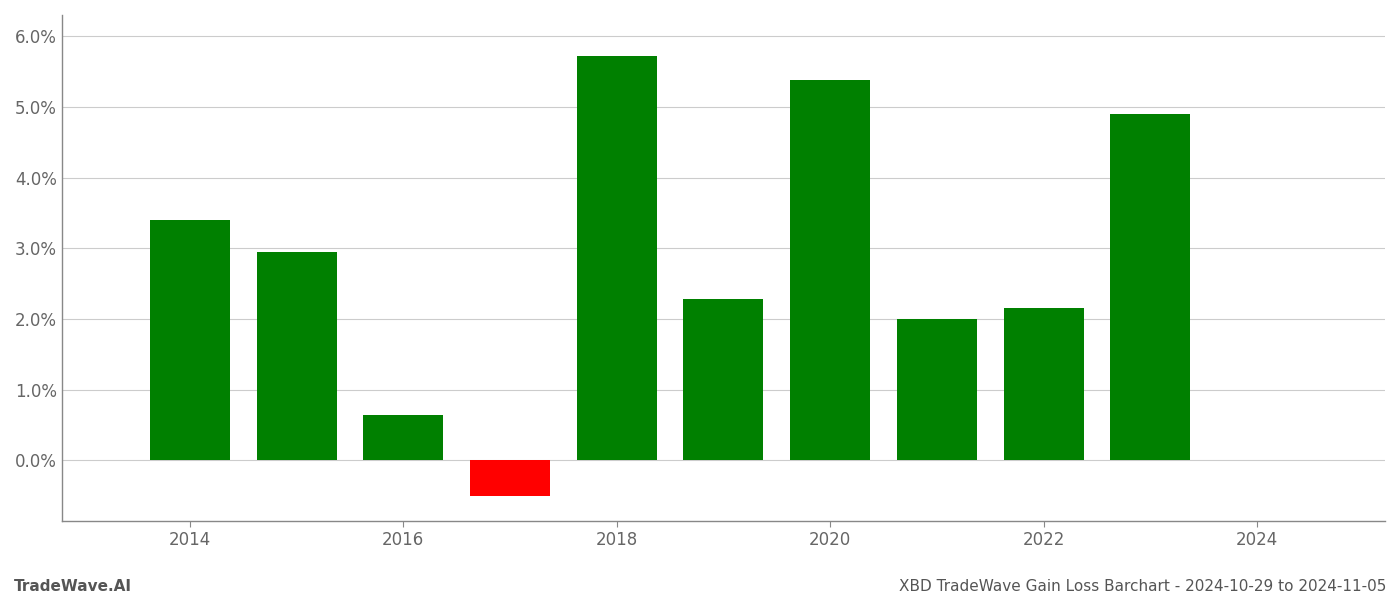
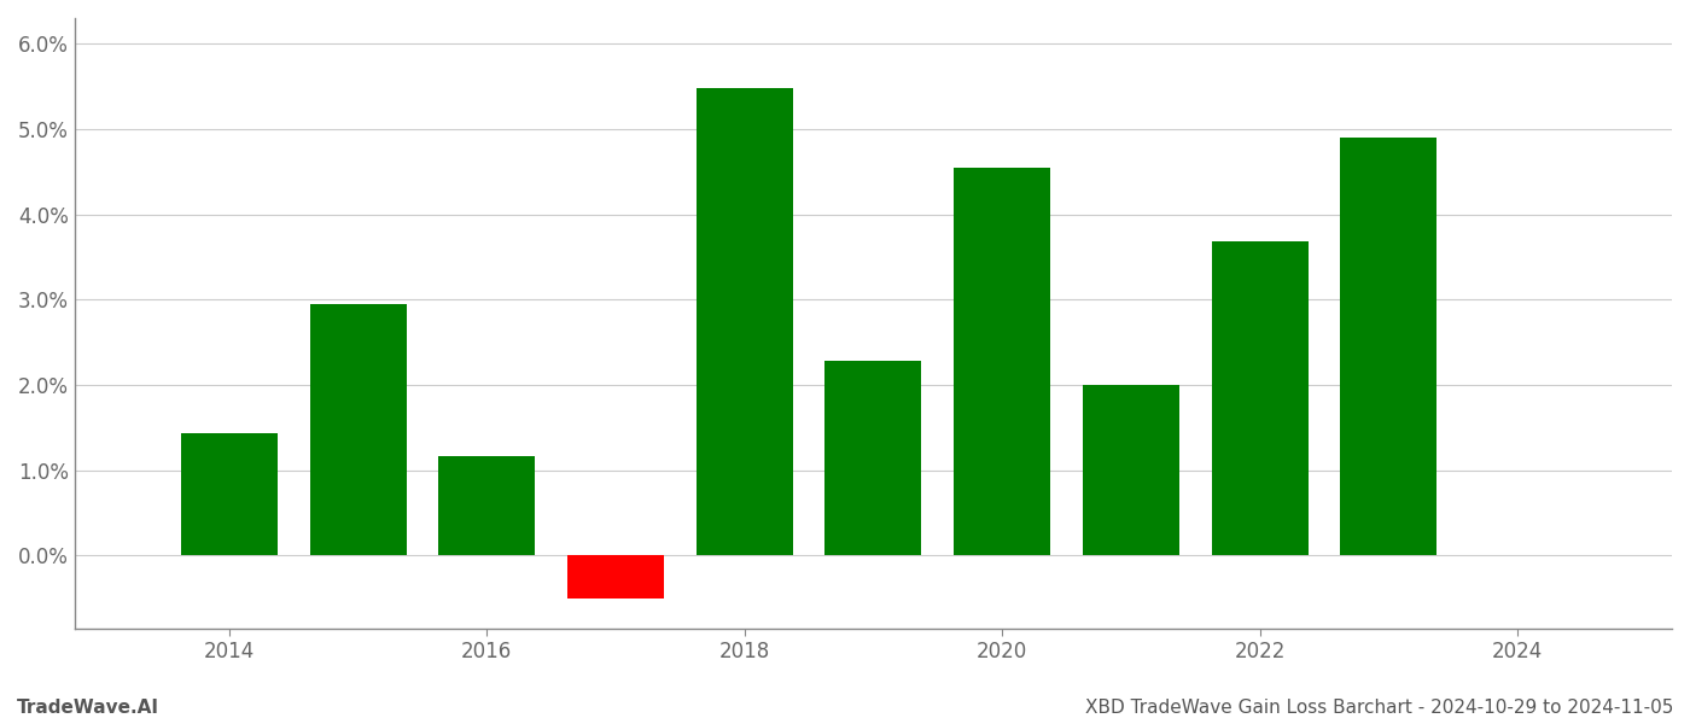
2014: 3.40% -> 1.44%
2016: 0.65% -> 1.16%
2018: 5.72% -> 5.48%
2020: 5.38% -> 4.54%
2022: 2.15% -> 3.68%
